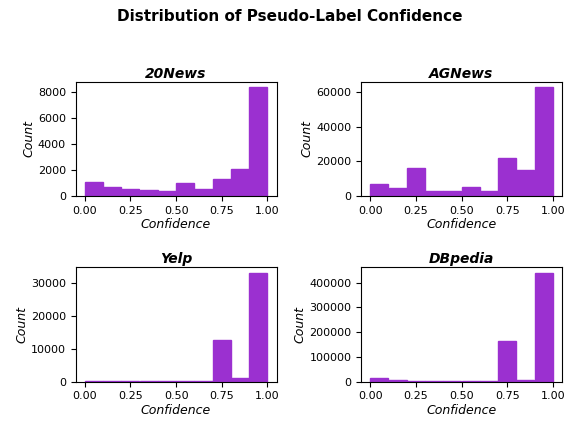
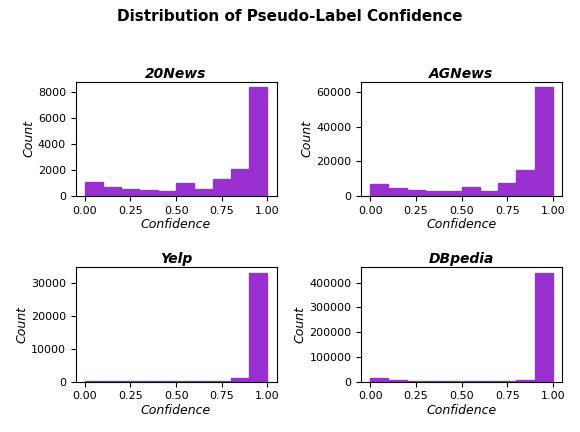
AGNews/0.25: 16000 -> 4000
AGNews/0.75: 22000 -> 8000
Yelp/0.75: 12500 -> 200
DBpedia/0.75: 165000 -> 2000
